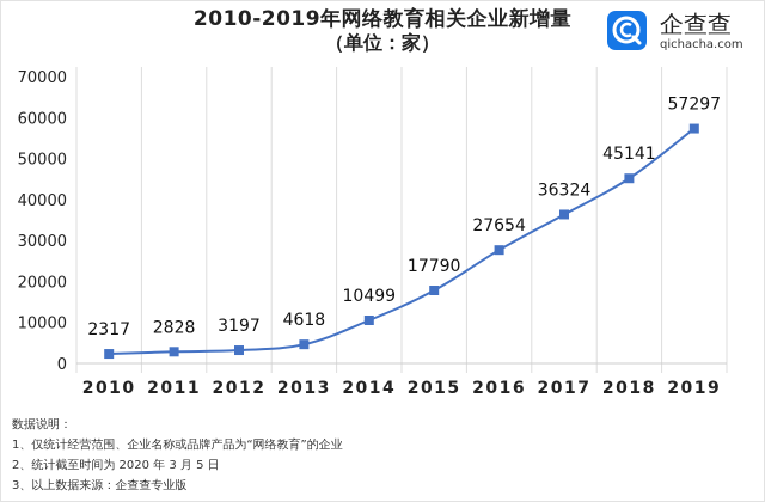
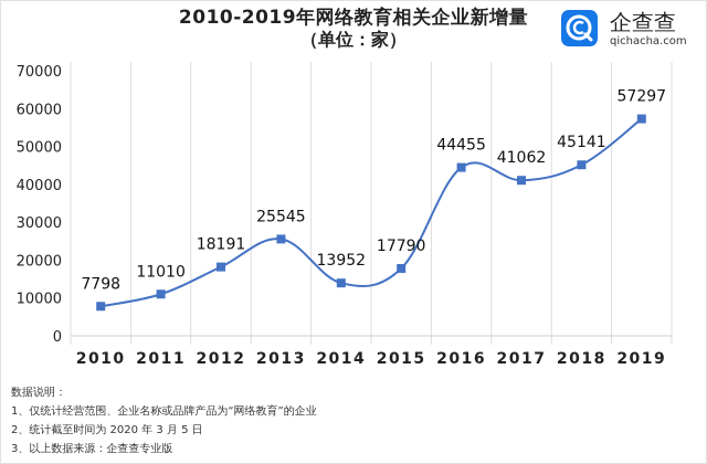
2010: 2317 -> 7798
2011: 2828 -> 11010
2012: 3197 -> 18191
2013: 4618 -> 25545
2014: 10499 -> 13952
2016: 27654 -> 44455
2017: 36324 -> 41062
